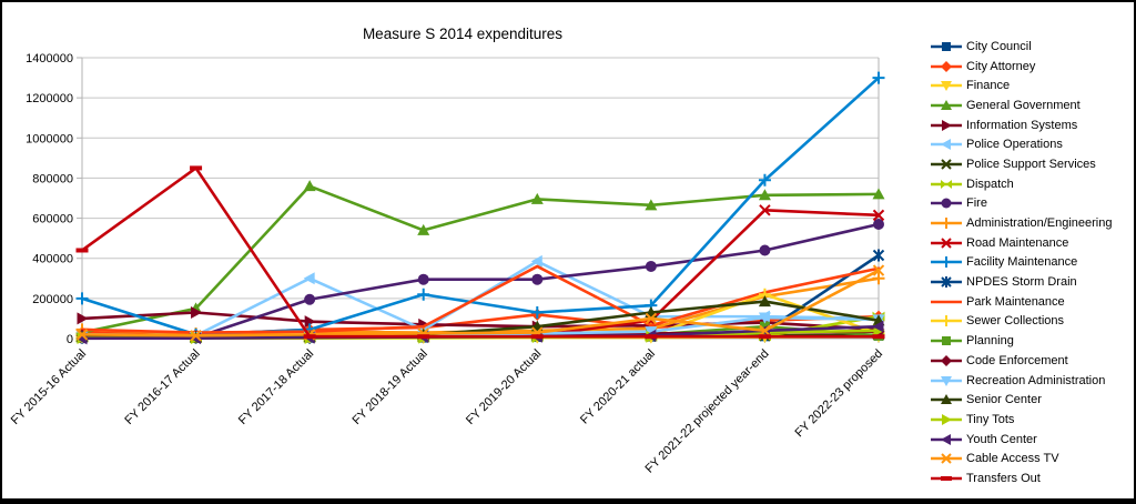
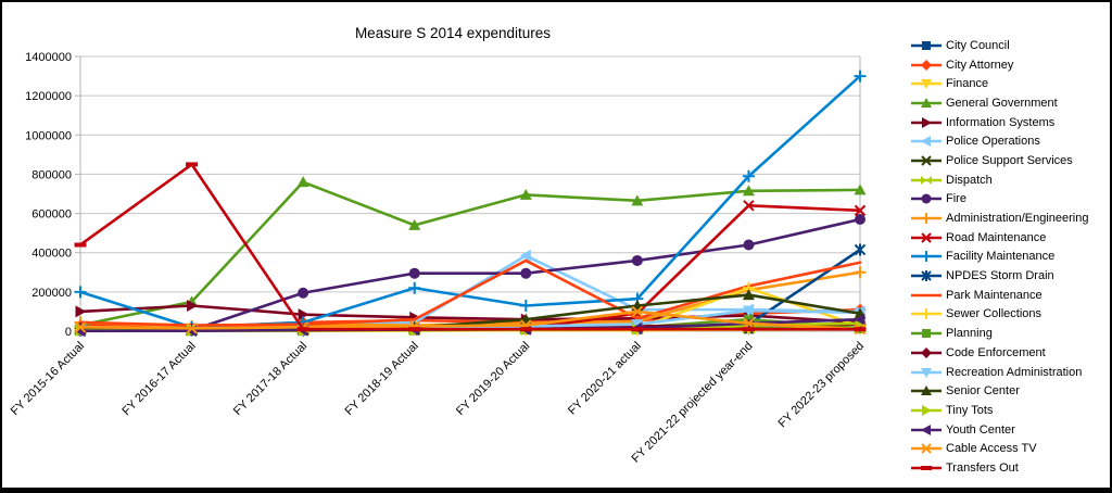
Police Operations/FY 2017-18 Actual: 300000 -> 30000
City Attorney/FY 2019-20 Actual: 120000 -> 40000
Dispatch/FY 2022-23 proposed: 110000 -> 20000
Cable Access TV/FY 2022-23 proposed: 340000 -> 10000
